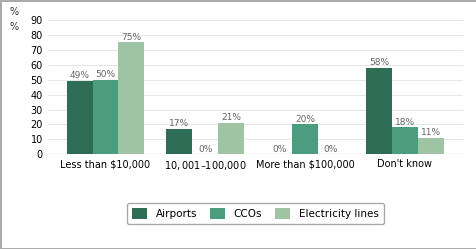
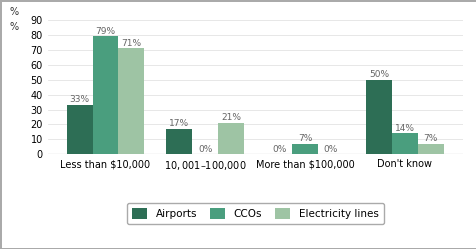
Airports/Less than $10,000: 49% -> 33%
CCOs/Less than $10,000: 50% -> 79%
Electricity lines/Less than $10,000: 75% -> 71%
CCOs/More than $100,000: 20% -> 7%
Airports/Don't know: 58% -> 50%
CCOs/Don't know: 18% -> 14%
Electricity lines/Don't know: 11% -> 7%
